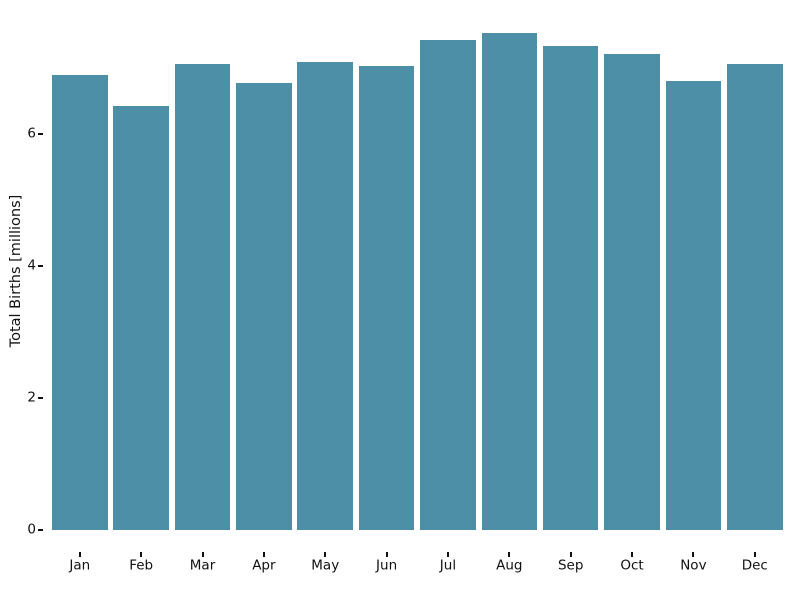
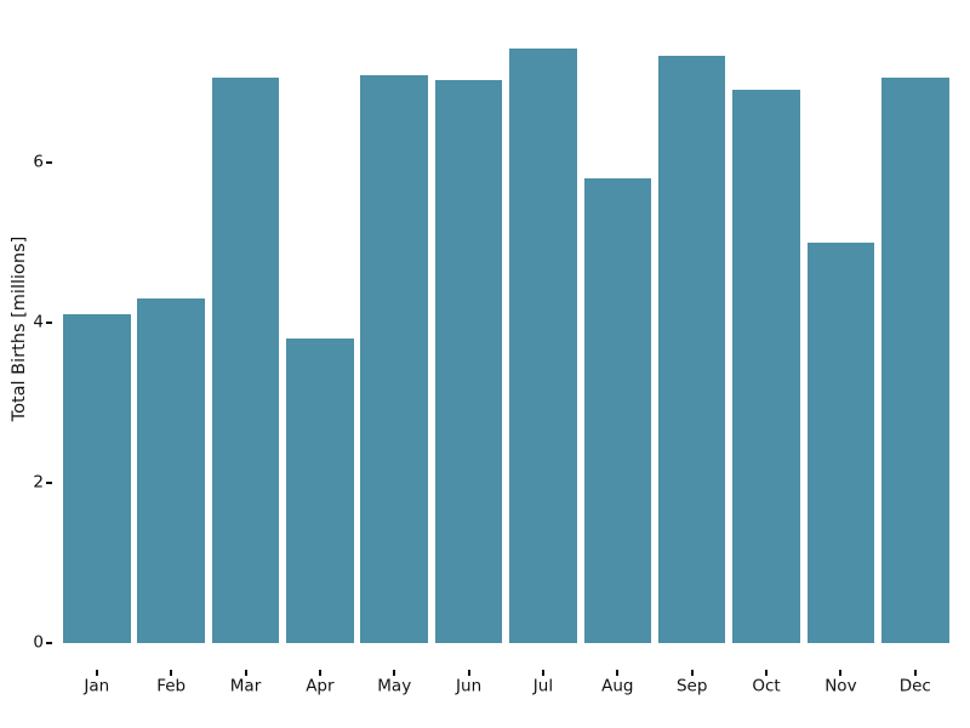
Jan: 6.9 -> 4.1
Feb: 6.4 -> 4.3
Apr: 6.8 -> 3.8
Aug: 7.5 -> 5.8
Oct: 7.2 -> 6.9
Nov: 6.8 -> 5.0
